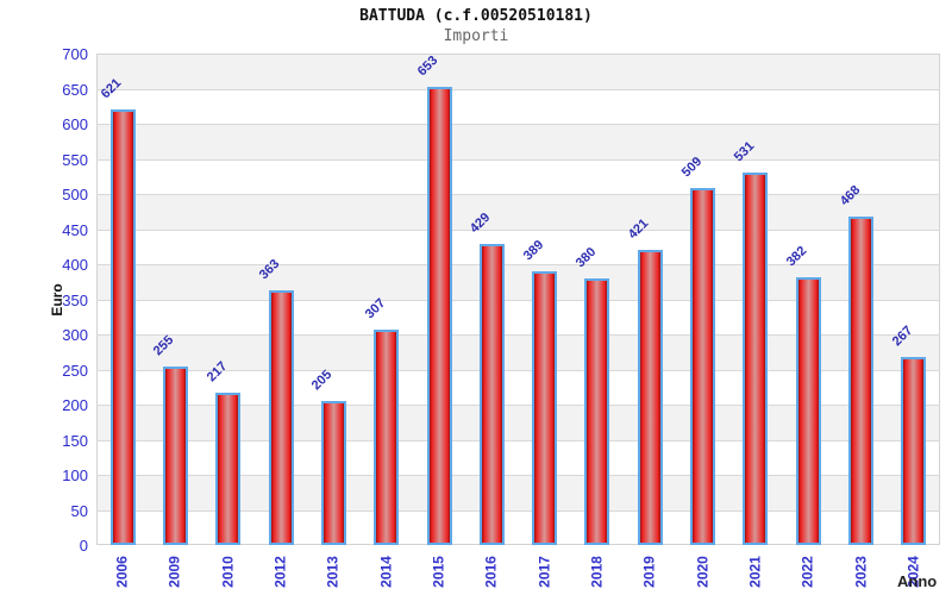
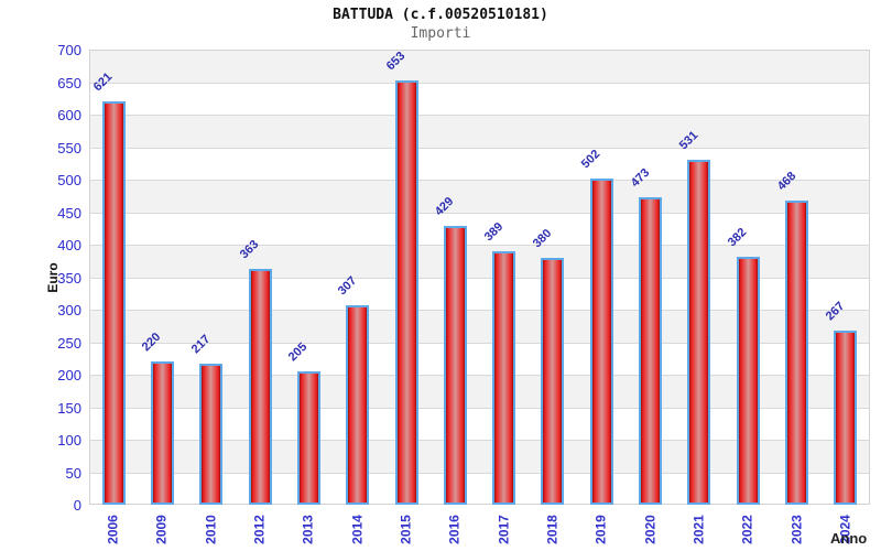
2009: 255 -> 220
2019: 421 -> 502
2020: 509 -> 473
